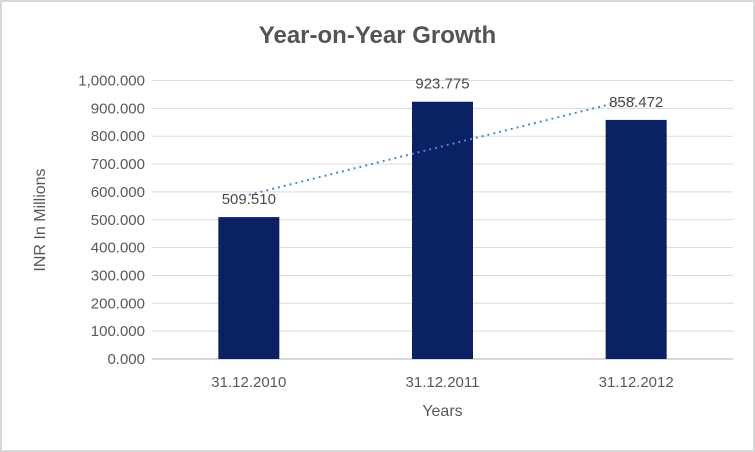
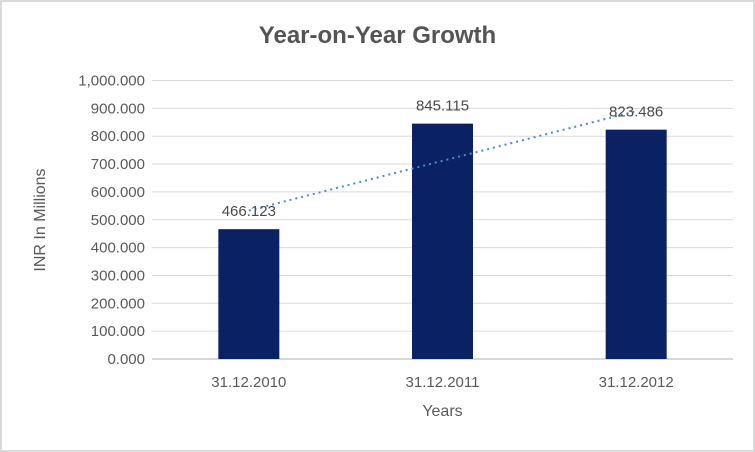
31.12.2010: 509.510 -> 466.123
31.12.2011: 923.775 -> 845.115
31.12.2012: 858.472 -> 823.486
